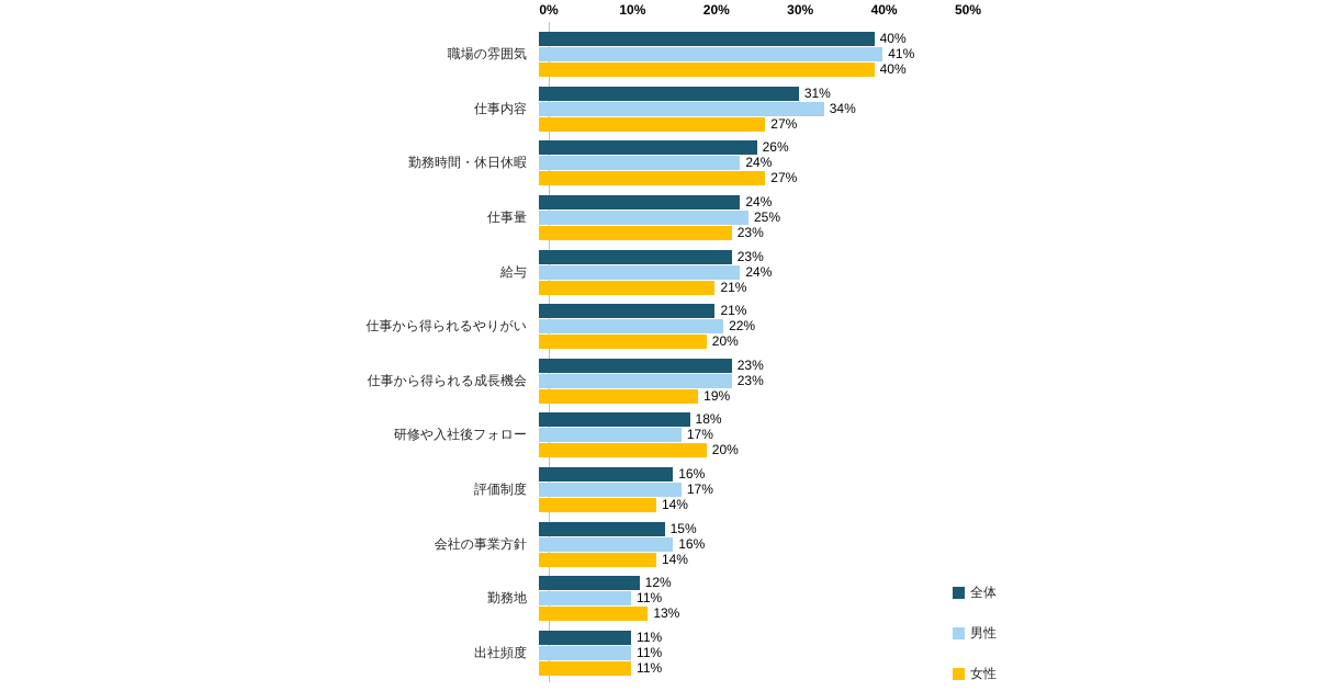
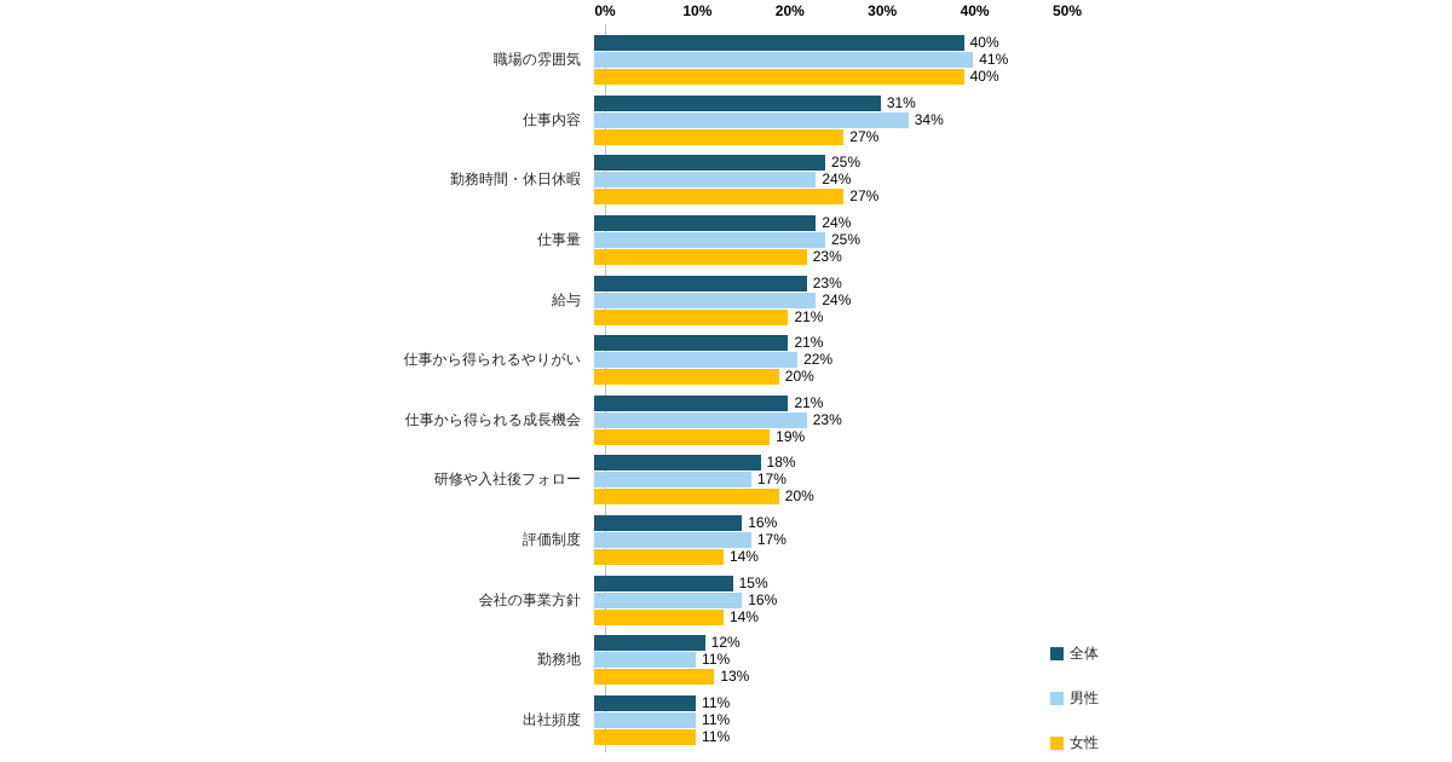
全体/勤務時間・休日休暇: 26% -> 25%
全体/仕事から得られる成長機会: 23% -> 21%
